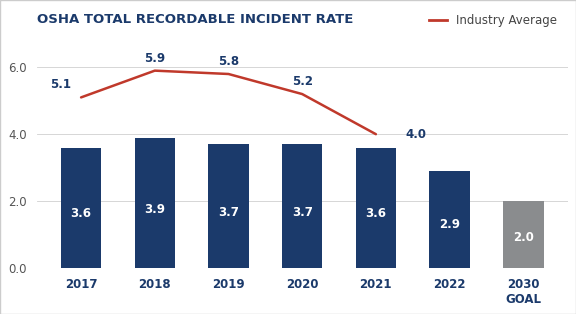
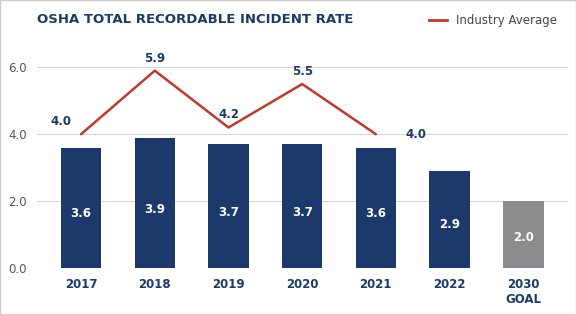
Industry Average/2017: 5.1 -> 4.0
Industry Average/2019: 5.8 -> 4.2
Industry Average/2020: 5.2 -> 5.5
